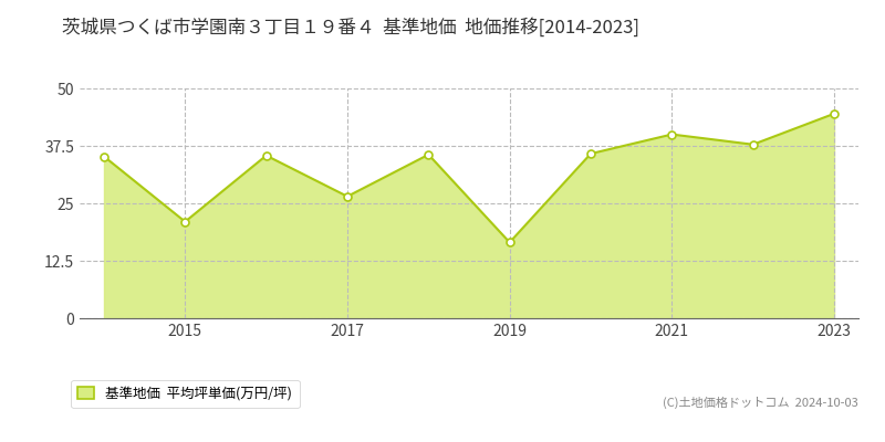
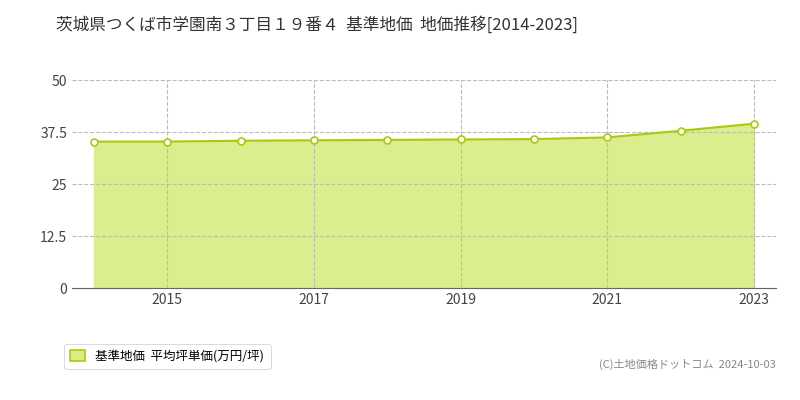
2015: 21.0 -> 35.2
2017: 26.5 -> 35.5
2019: 16.5 -> 35.7
2021: 40.0 -> 36.2
2023: 44.5 -> 39.5
